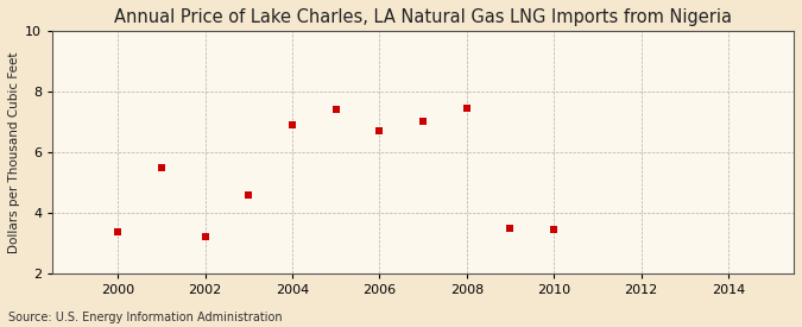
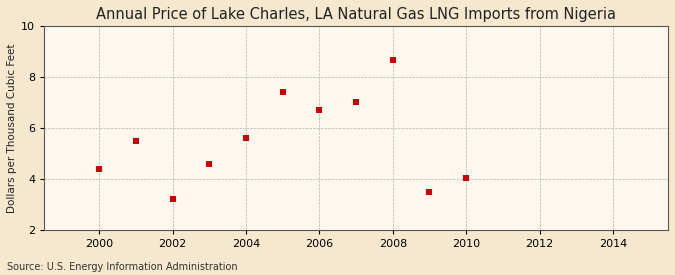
2000: 3.35 -> 4.40
2004: 6.90 -> 5.60
2008: 7.45 -> 8.65
2010: 3.45 -> 4.05
